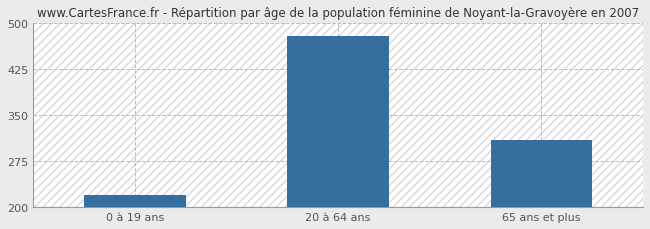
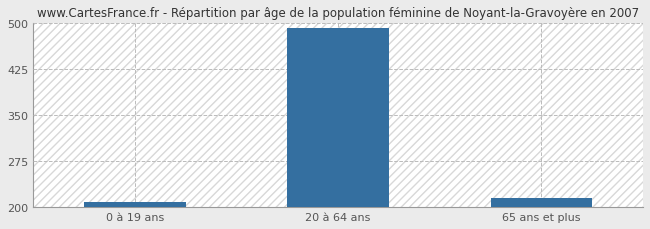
0 à 19 ans: 220 -> 209
20 à 64 ans: 478 -> 491
65 ans et plus: 310 -> 215
